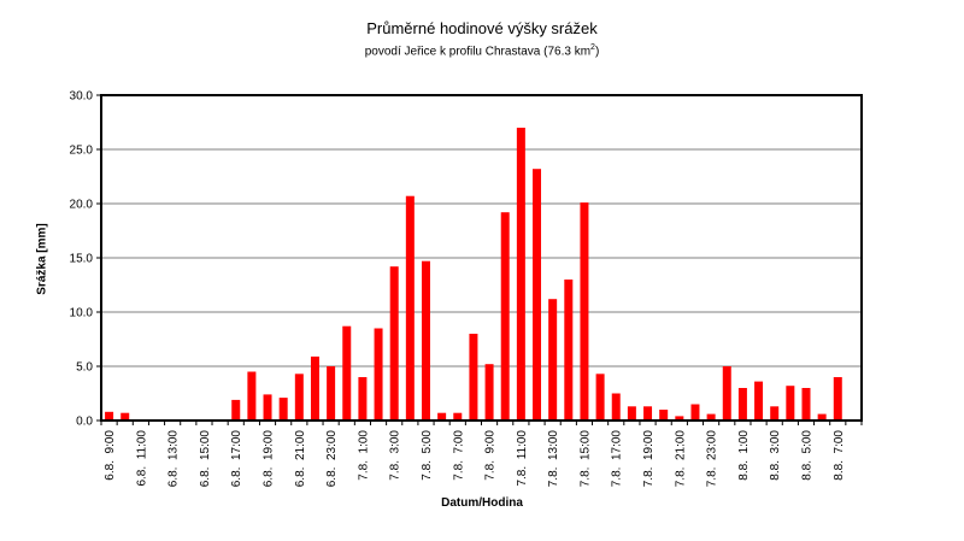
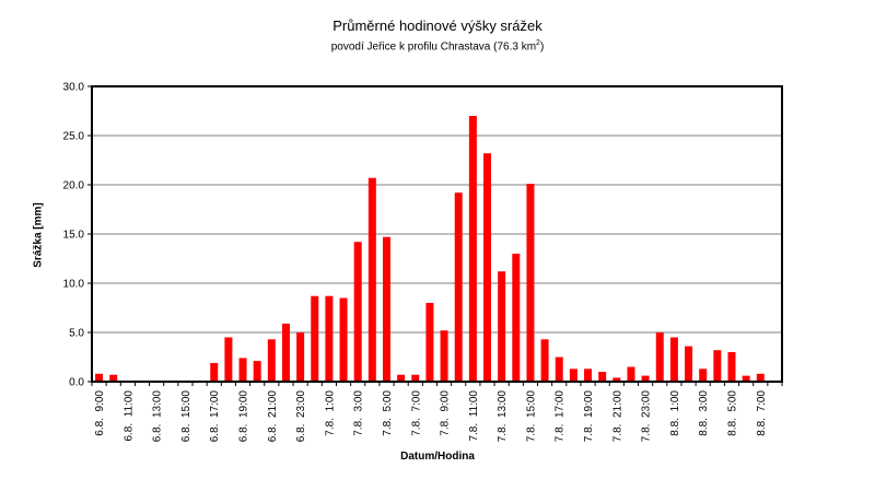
7.8. 1:00: 4 -> 9
8.8. 1:00: 3 -> 4
8.8. 7:00: 4 -> 1
